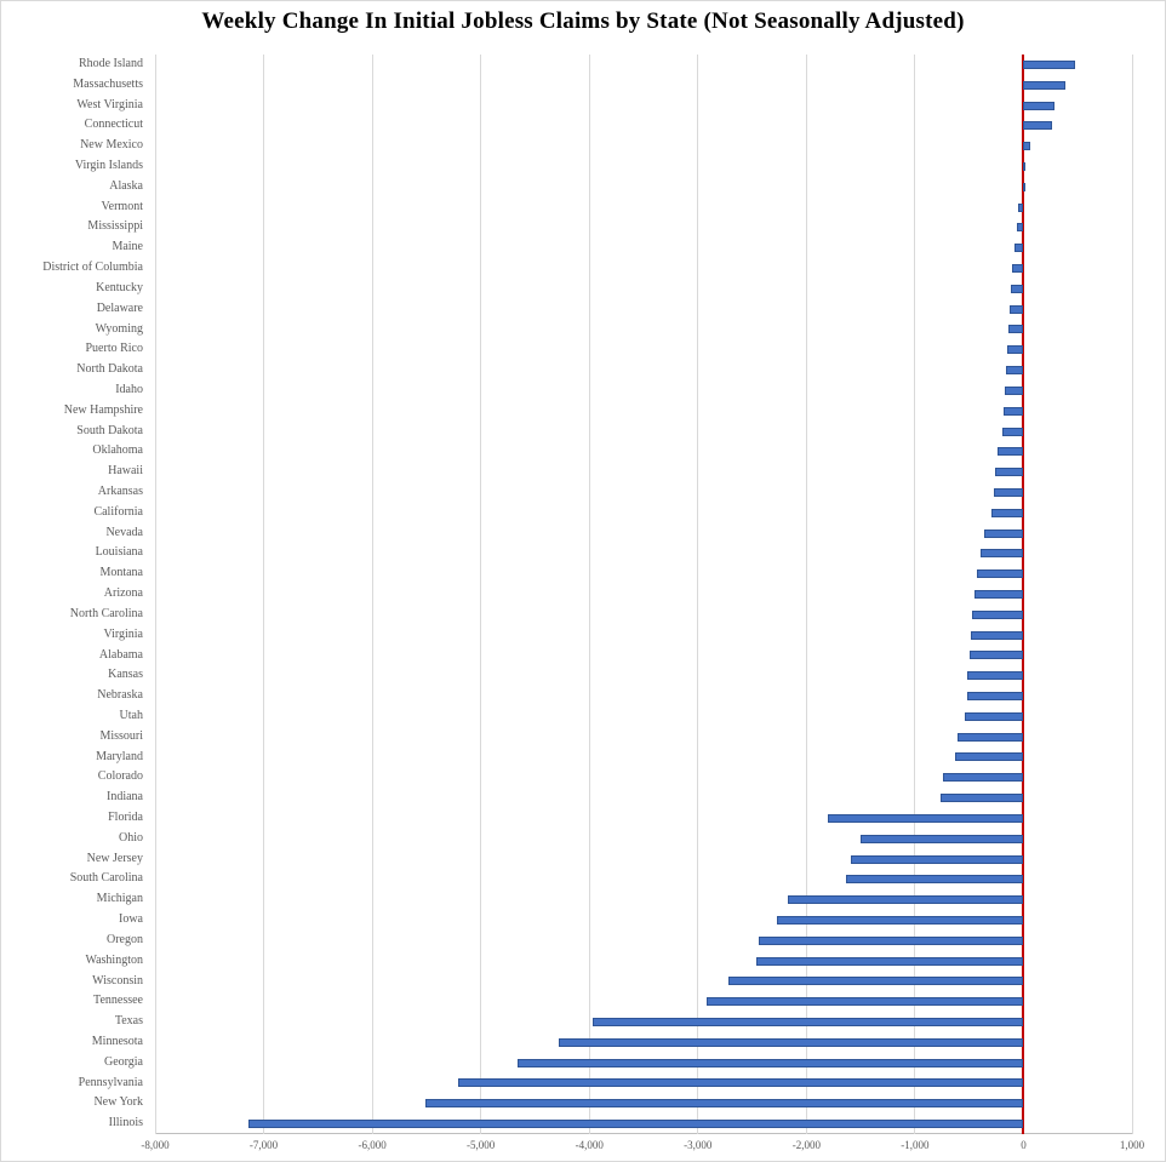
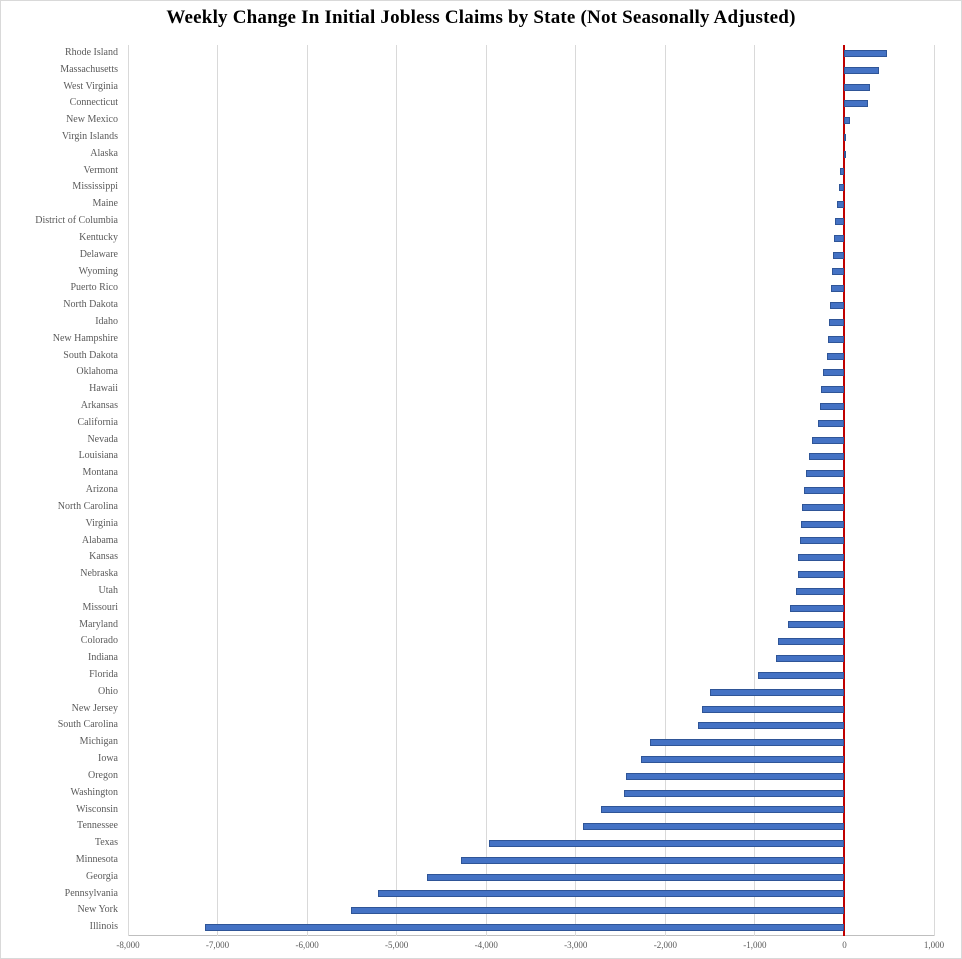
Florida: -1800 -> -1000
